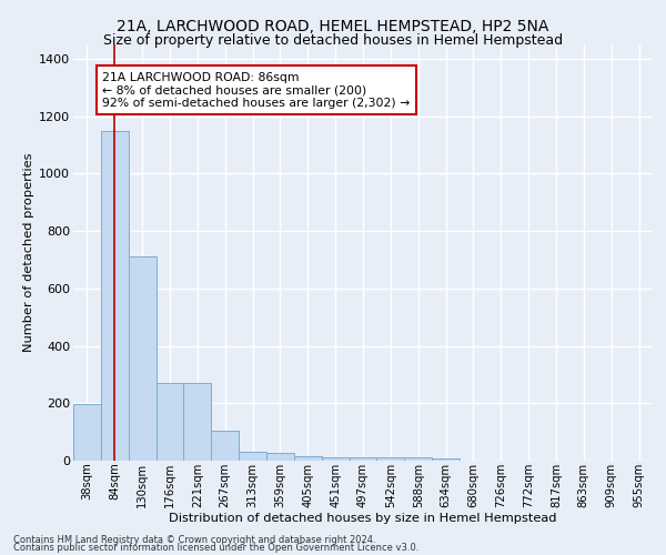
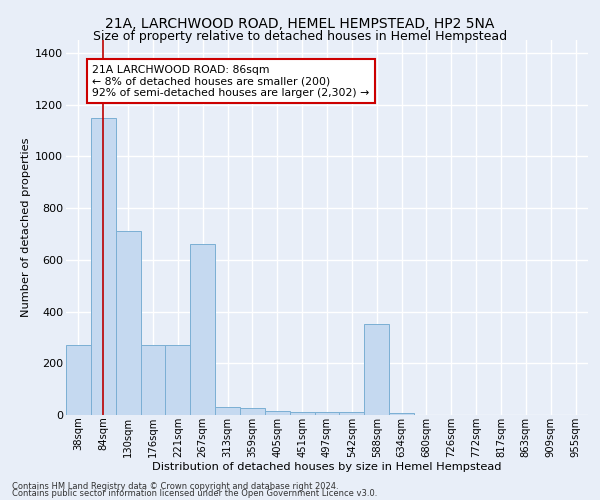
38sqm: 197 -> 270
267sqm: 105 -> 660
588sqm: 13 -> 350
